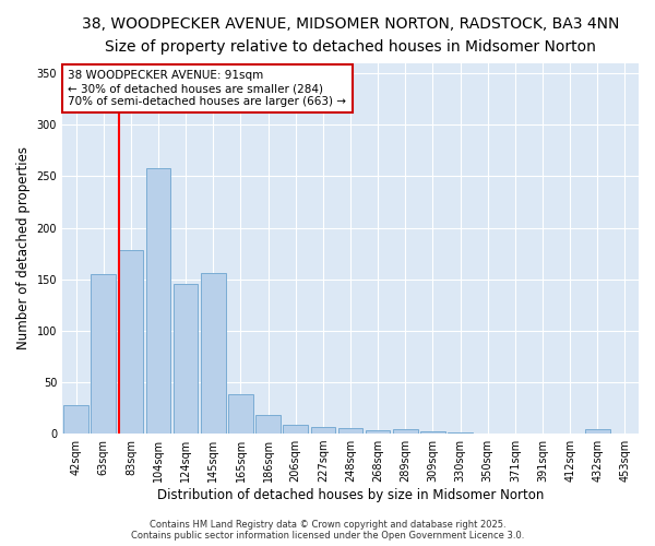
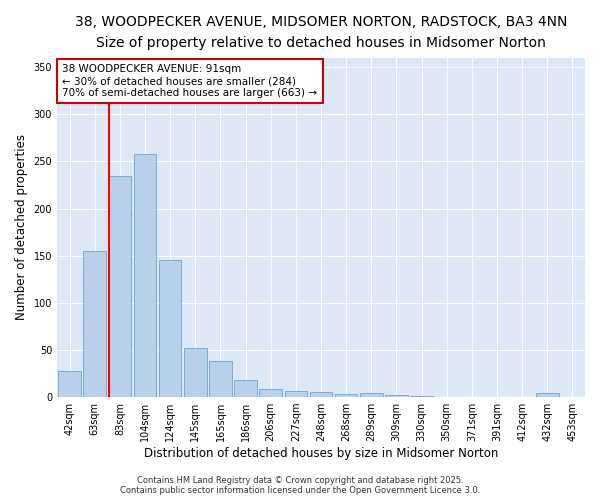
83sqm: 178 -> 235
145sqm: 156 -> 52
